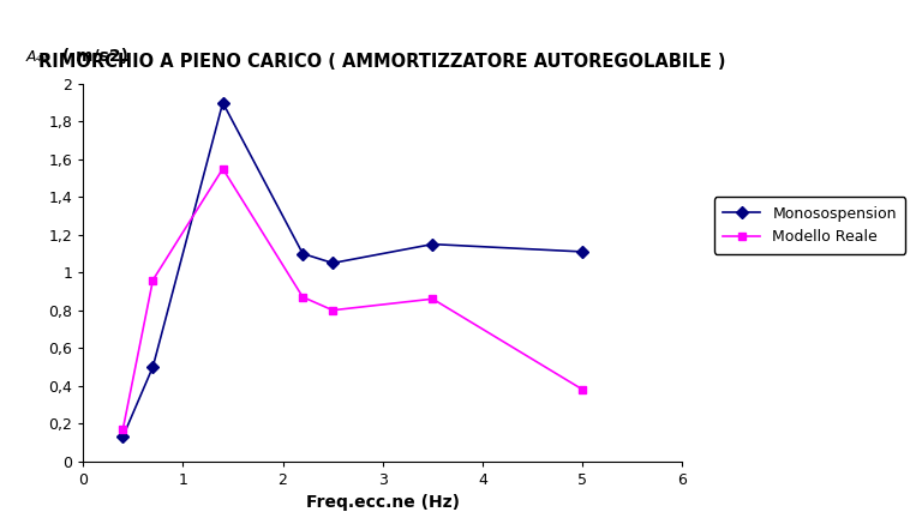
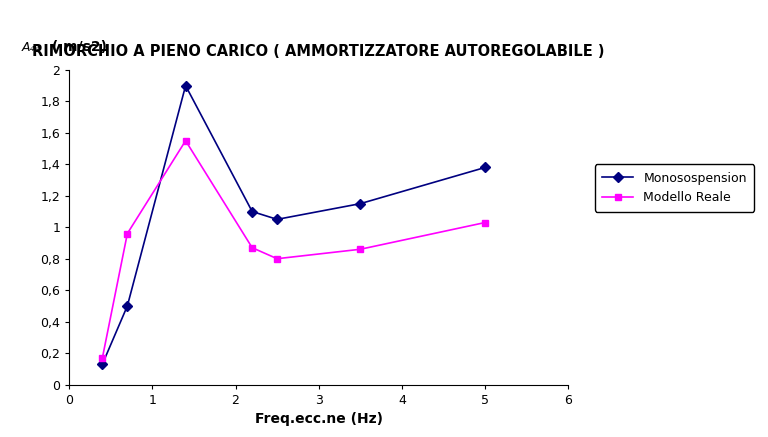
Monosospension/5: 1,11 -> 1,38
Modello Reale/5: 0,38 -> 1,03
